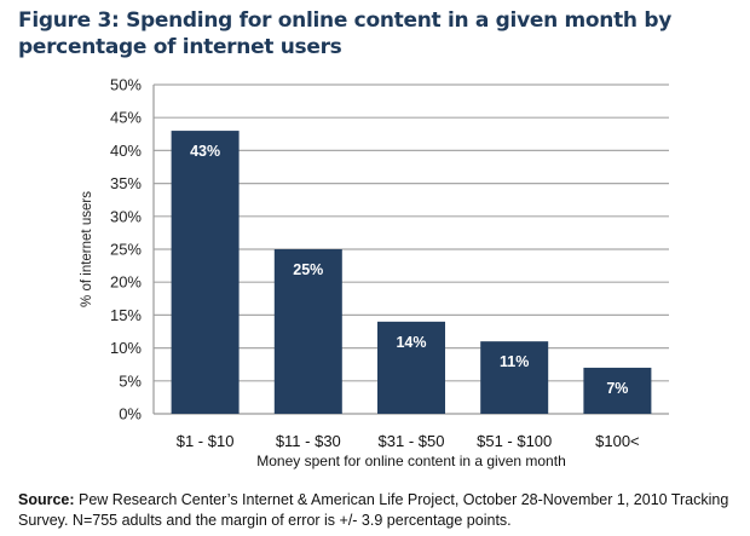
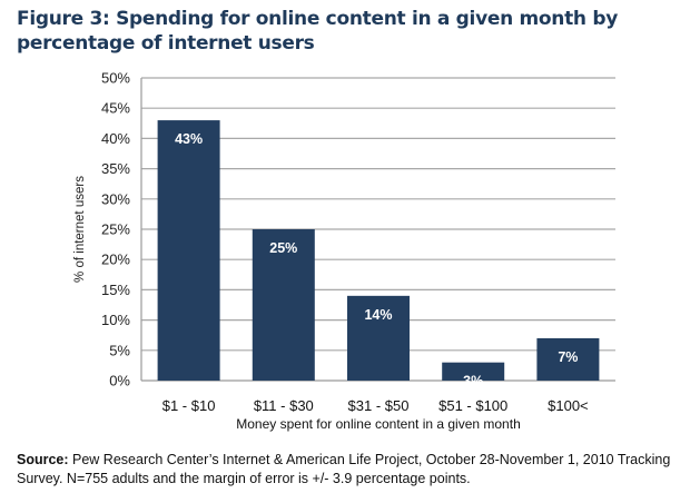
$51 - $100: 11% -> 3%
